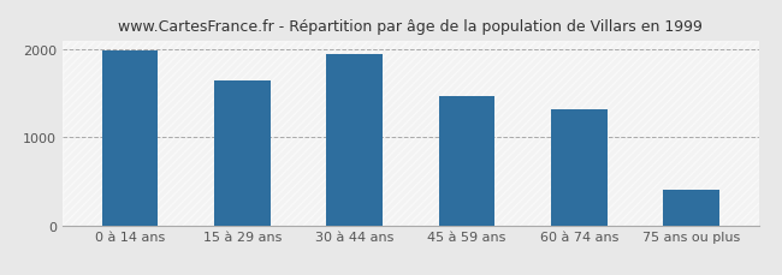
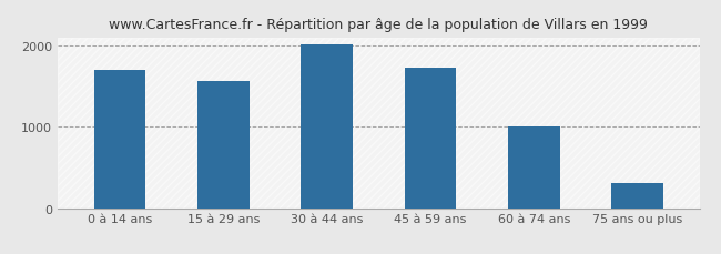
0 à 14 ans: 1980 -> 1700
15 à 29 ans: 1640 -> 1560
30 à 44 ans: 1940 -> 2010
45 à 59 ans: 1460 -> 1720
60 à 74 ans: 1320 -> 1000
75 ans ou plus: 400 -> 310
